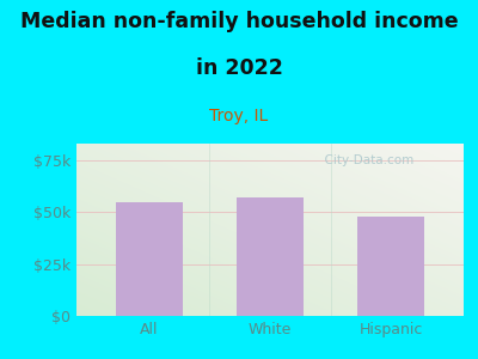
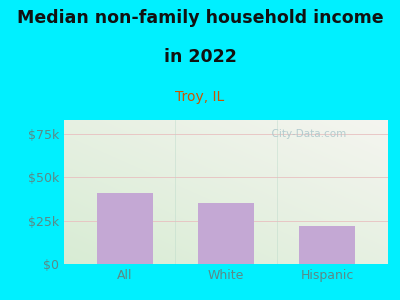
All: $55k -> $41k
White: $57k -> $35k
Hispanic: $48k -> $22k
